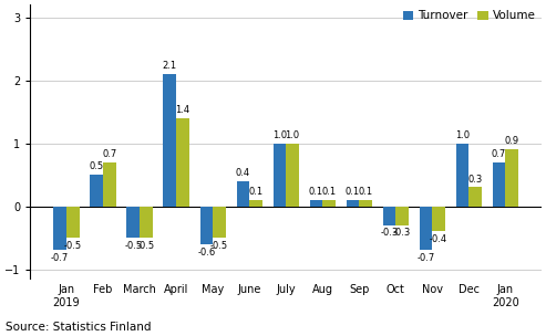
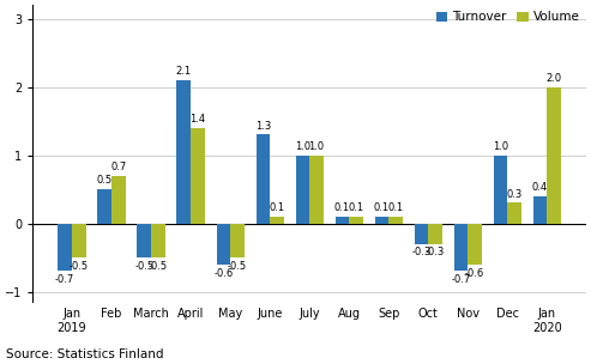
Turnover/June: 0.4 -> 1.3
Volume/Nov: -0.4 -> -0.6
Turnover/Jan 2020: 0.7 -> 0.4
Volume/Jan 2020: 0.9 -> 2.0
